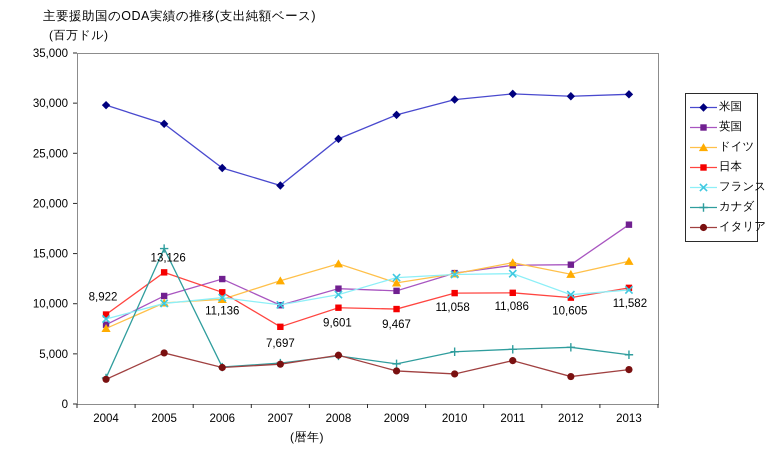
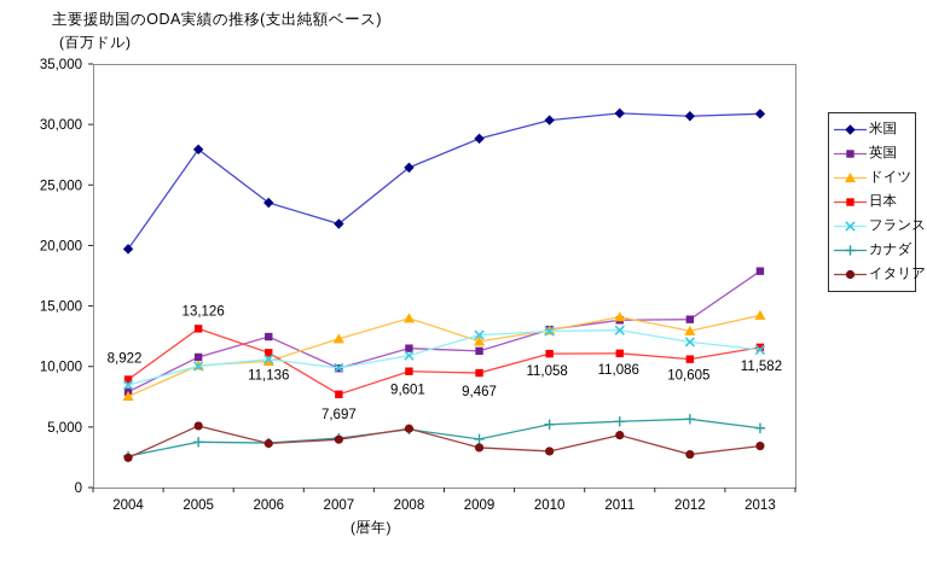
米国/2004: 29800 -> 19700
カナダ/2005: 15500 -> 3800
フランス/2012: 10900 -> 12000
